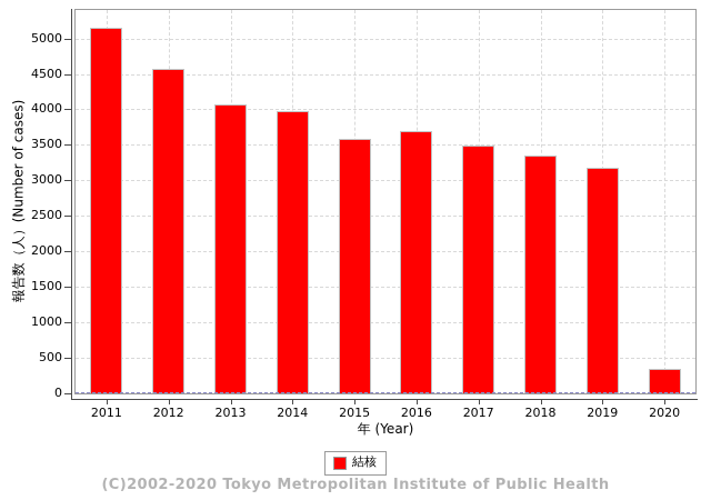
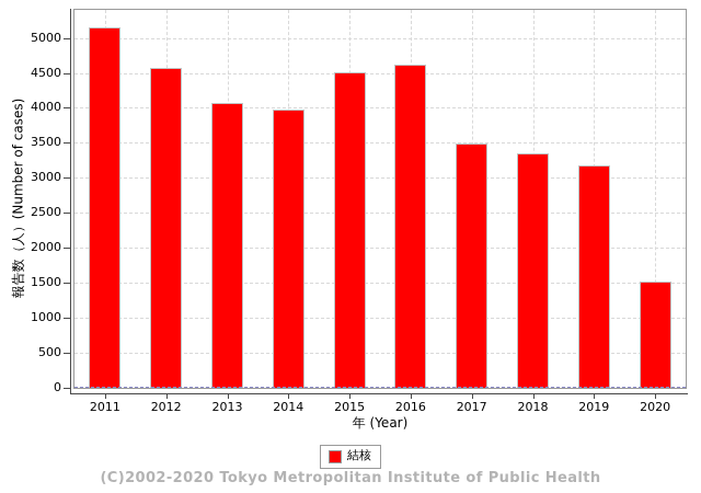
2015: 3600 -> 4500
2016: 3700 -> 4600
2020: 300 -> 1500
